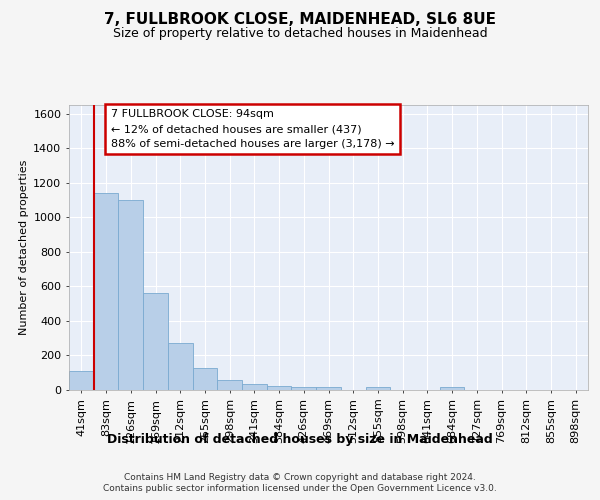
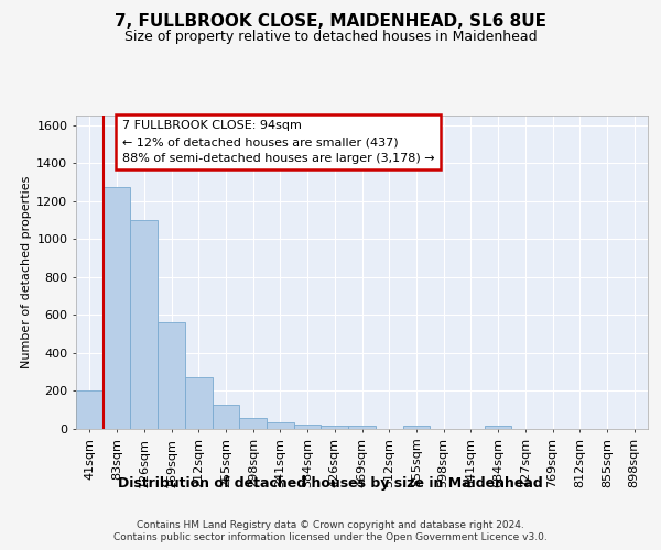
41sqm: 110 -> 200
83sqm: 1140 -> 1280
